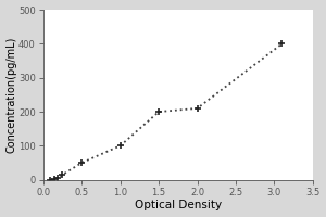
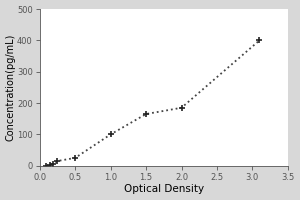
0.5: 50 -> 25
1.5: 200 -> 165
2.0: 210 -> 185
